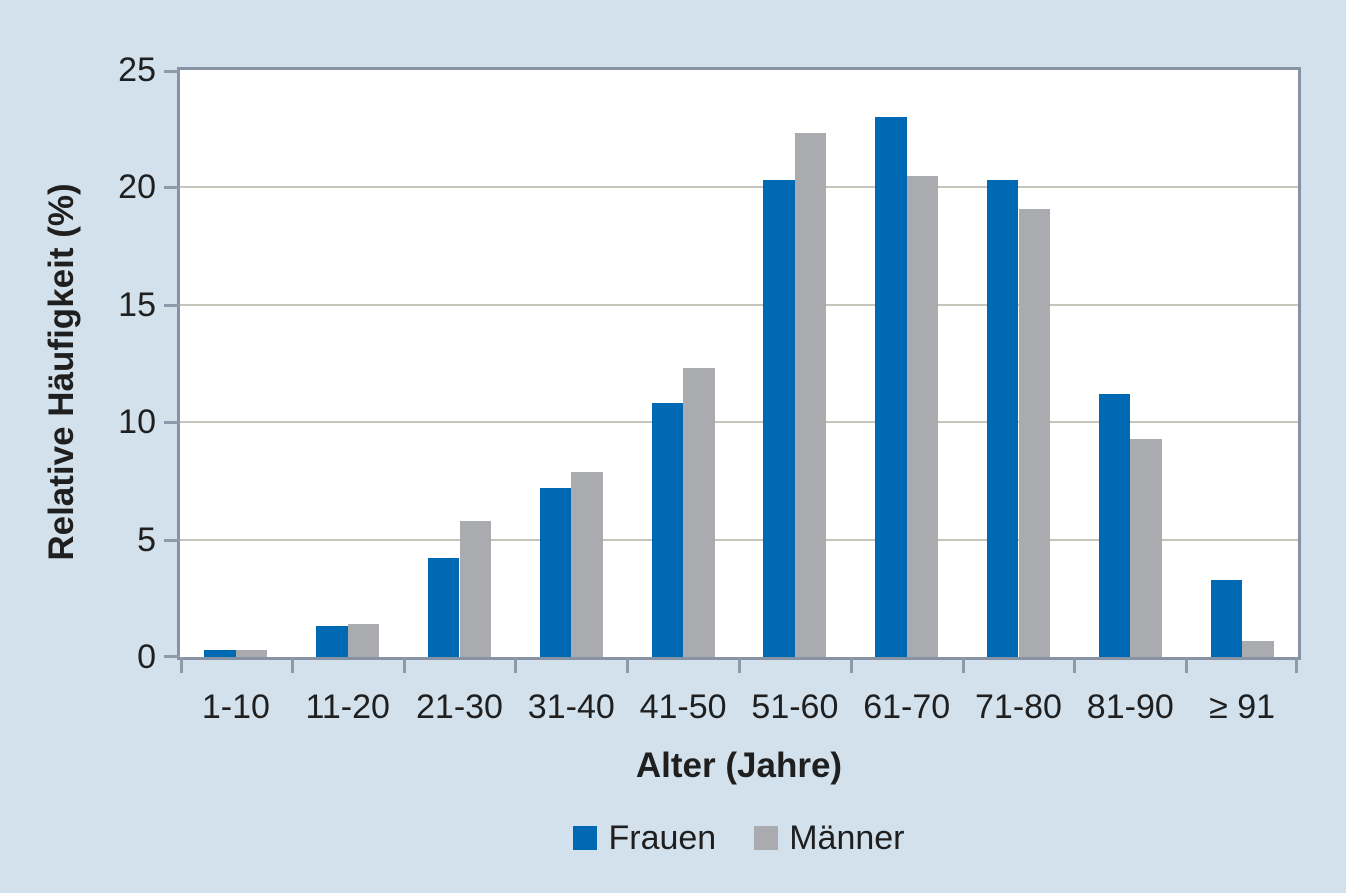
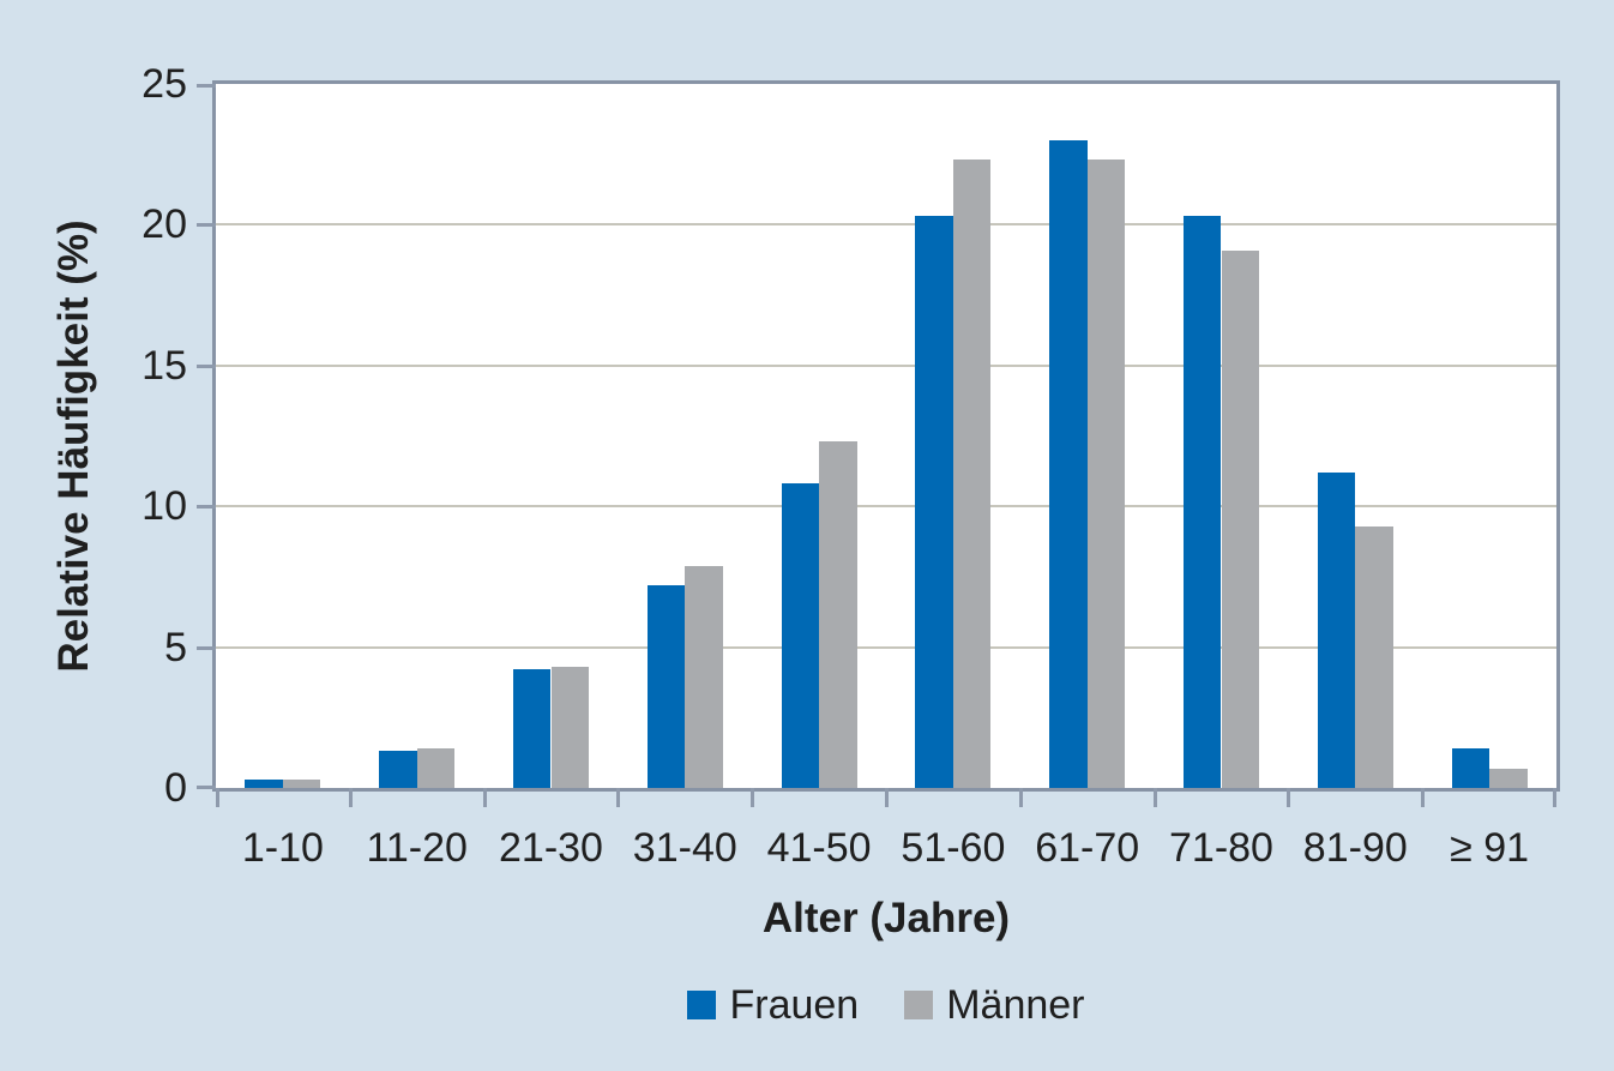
Männer/21-30: 5.8 -> 4.3
Männer/61-70: 20.5 -> 22.3
Frauen/≥ 91: 3.3 -> 1.4
